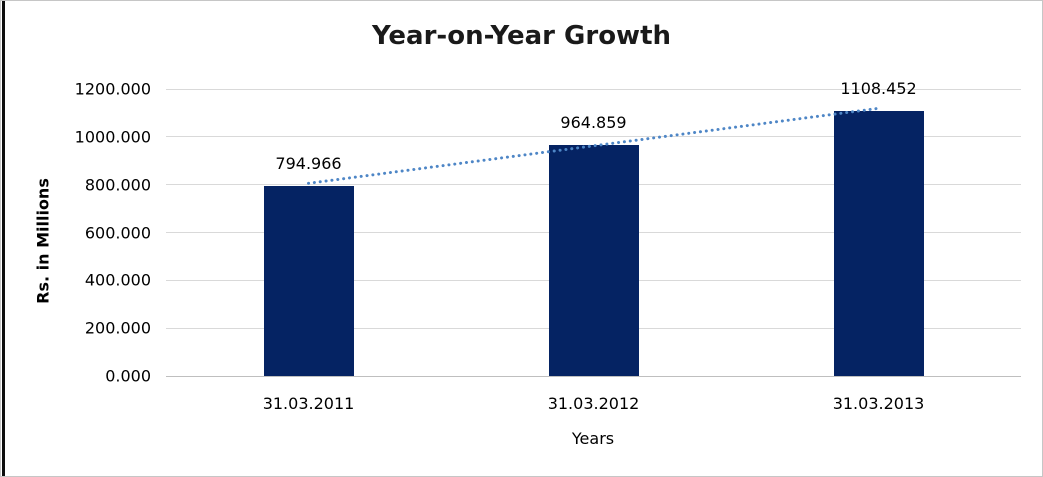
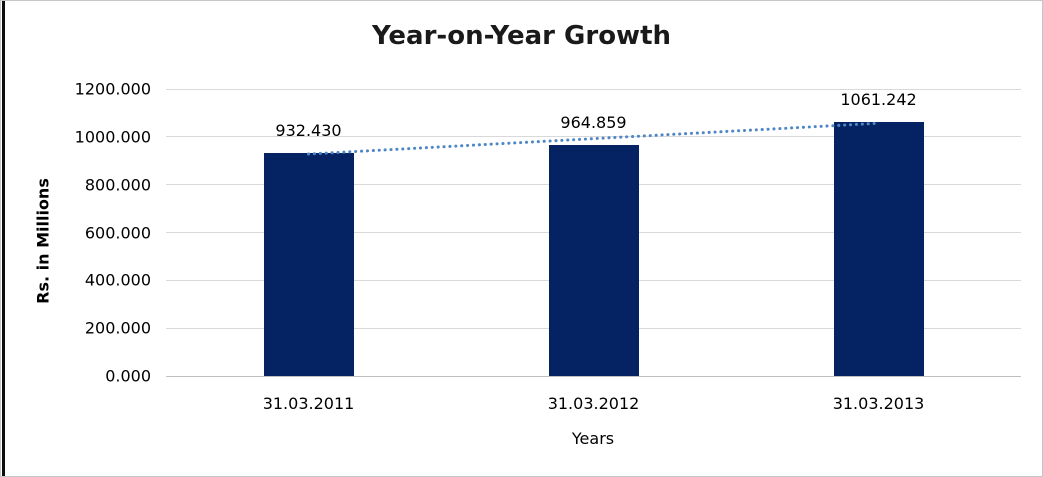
31.03.2011: 794.966 -> 932.430
31.03.2013: 1108.452 -> 1061.242
